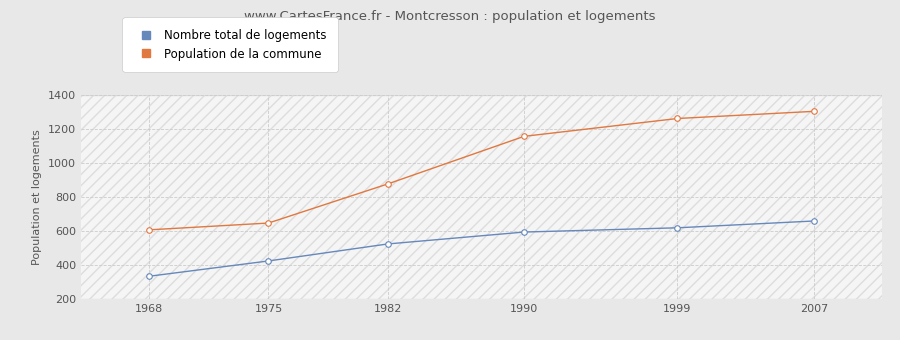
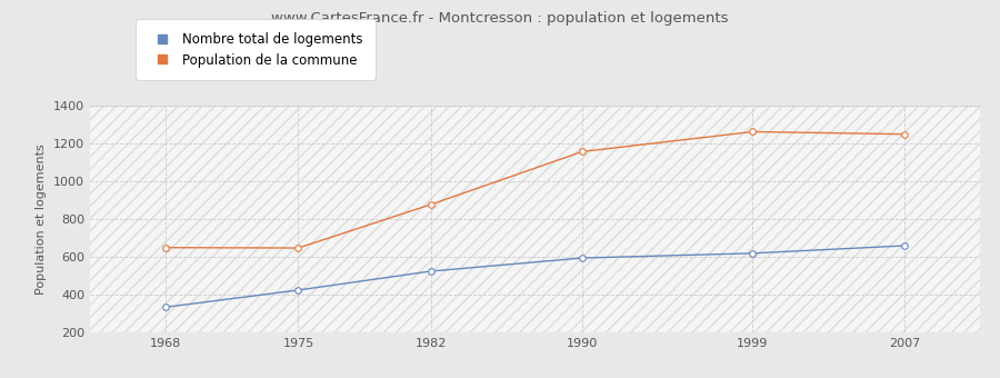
Population de la commune/1968: 610 -> 650
Population de la commune/2007: 1300 -> 1250
